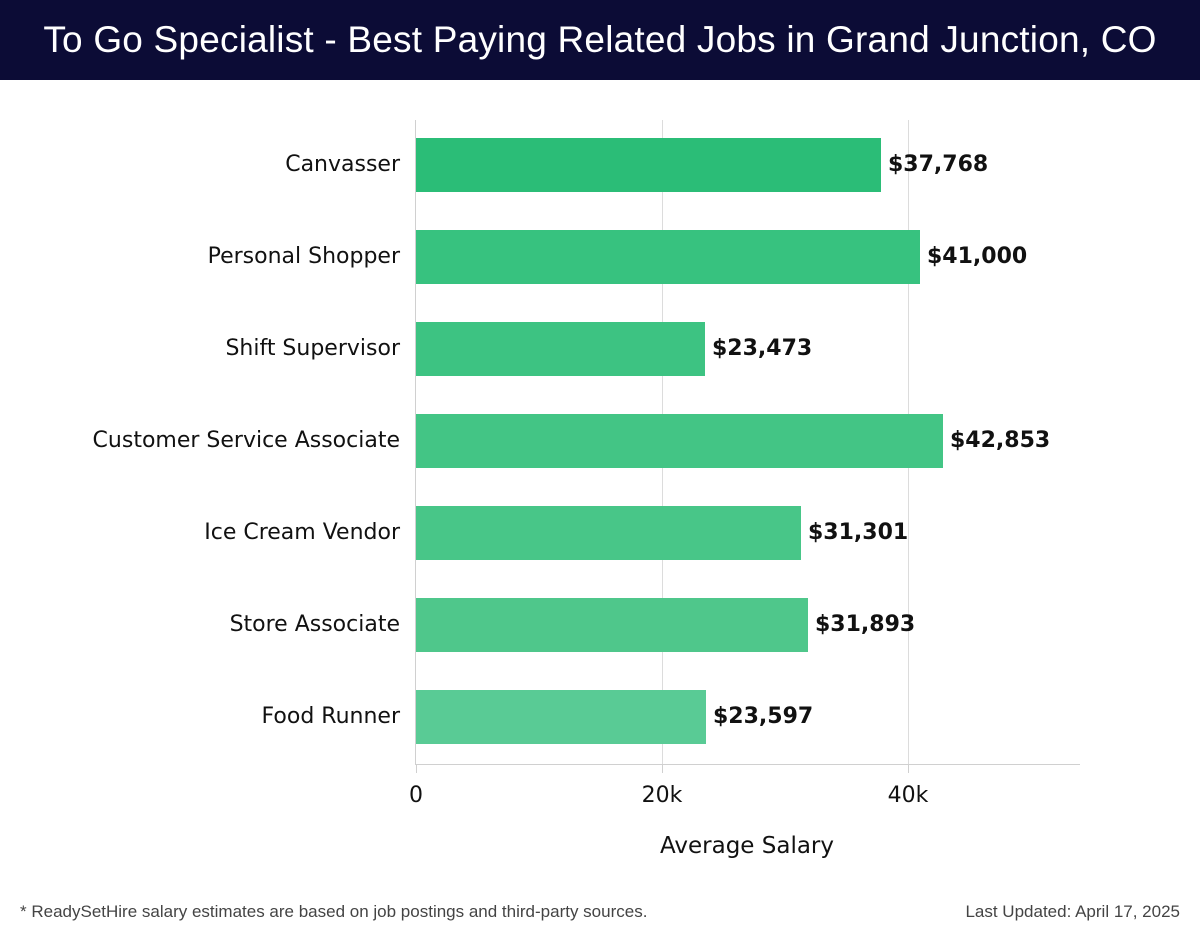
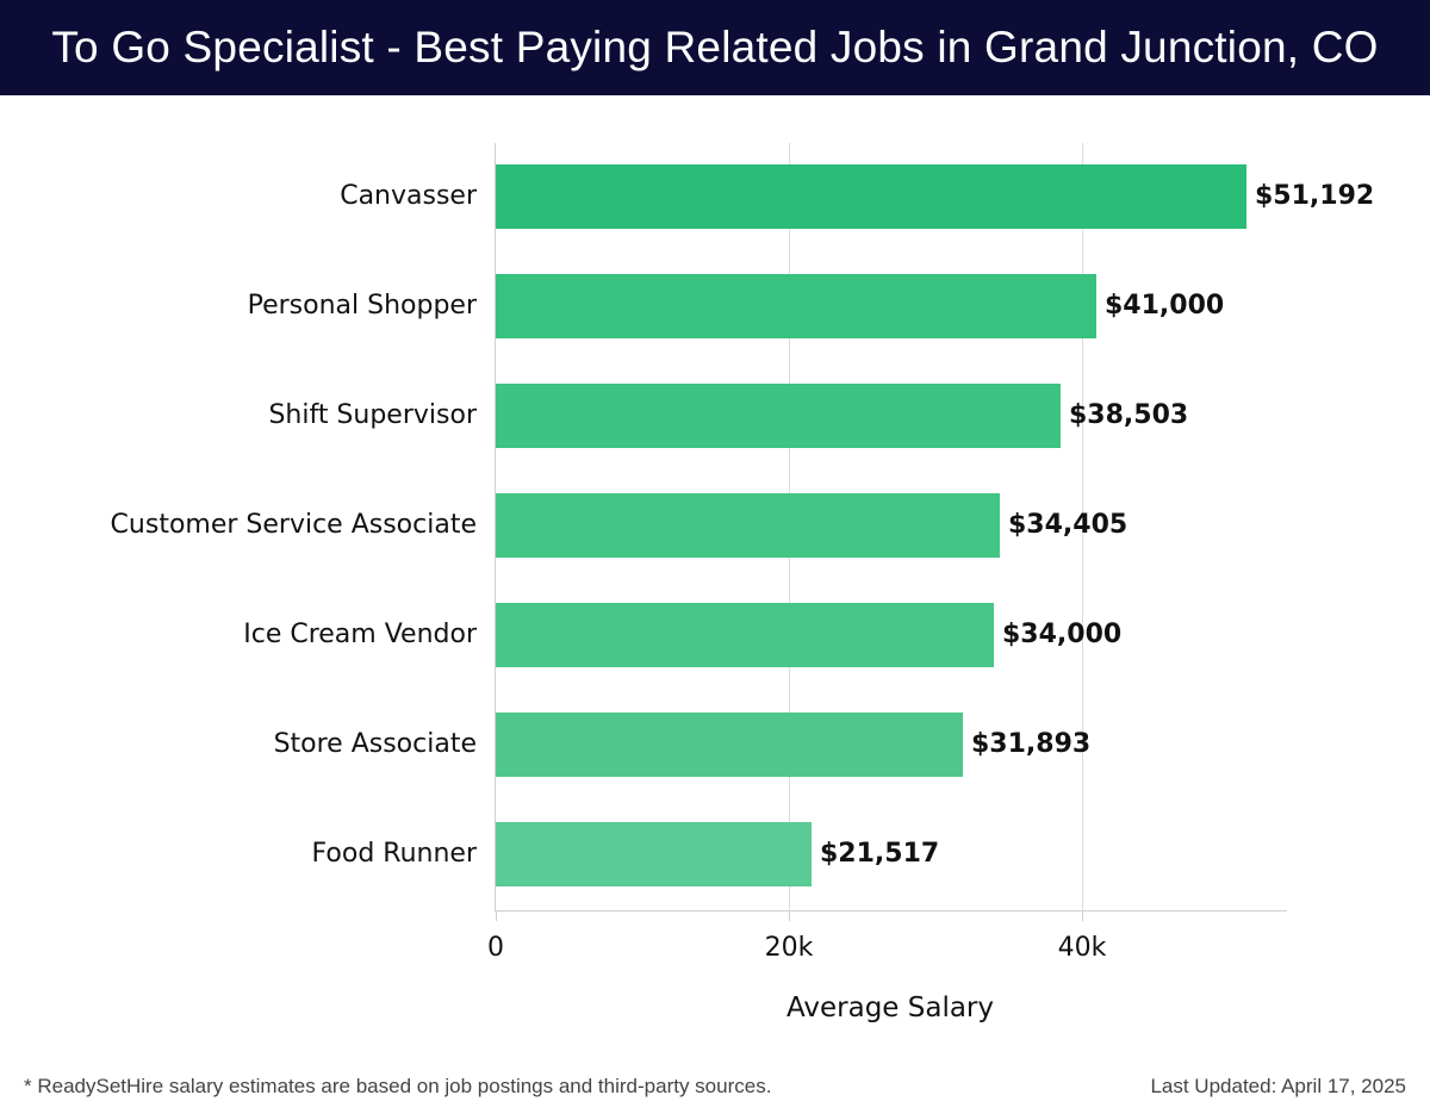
Canvasser: $37,768 -> $51,192
Shift Supervisor: $23,473 -> $38,503
Customer Service Associate: $42,853 -> $34,405
Ice Cream Vendor: $31,301 -> $34,000
Food Runner: $23,597 -> $21,517
